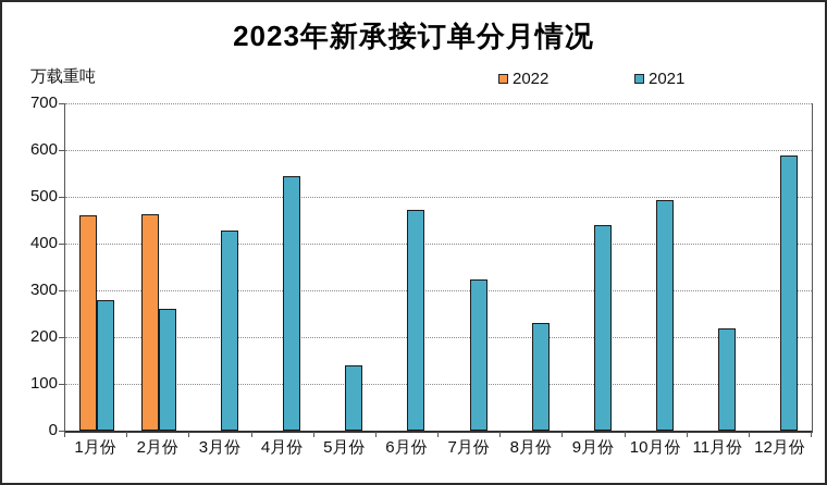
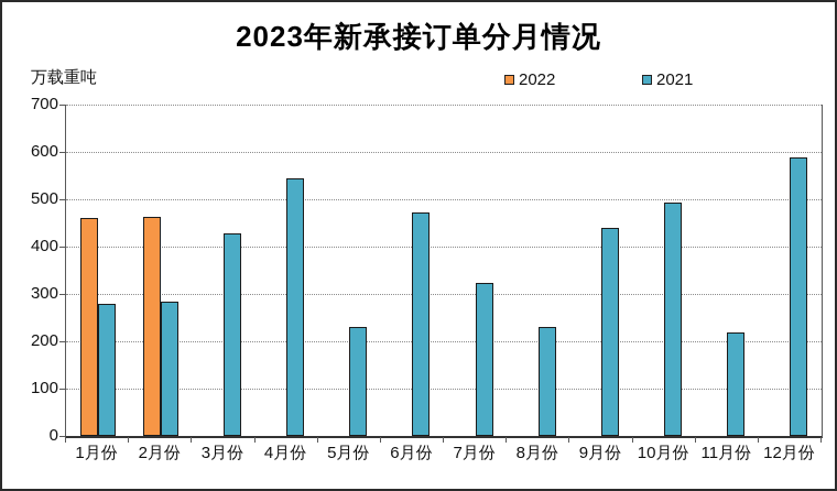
2021/2月份: 260 -> 280
2021/5月份: 140 -> 230
